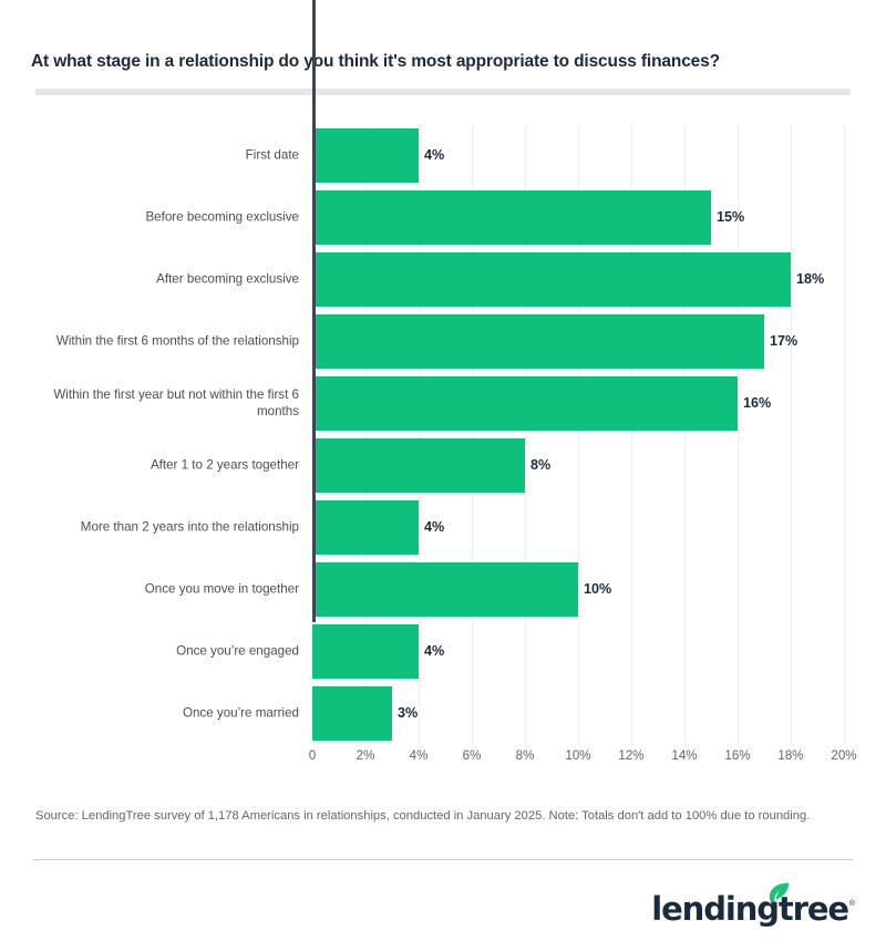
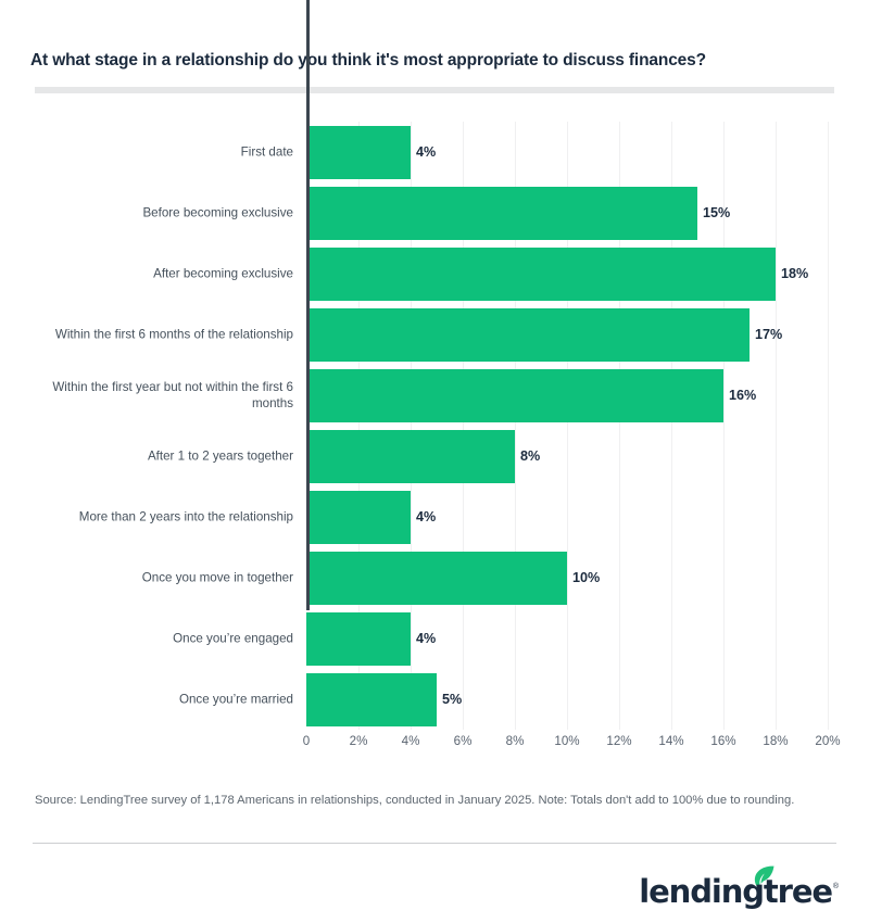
Once you’re married: 3% -> 5%
